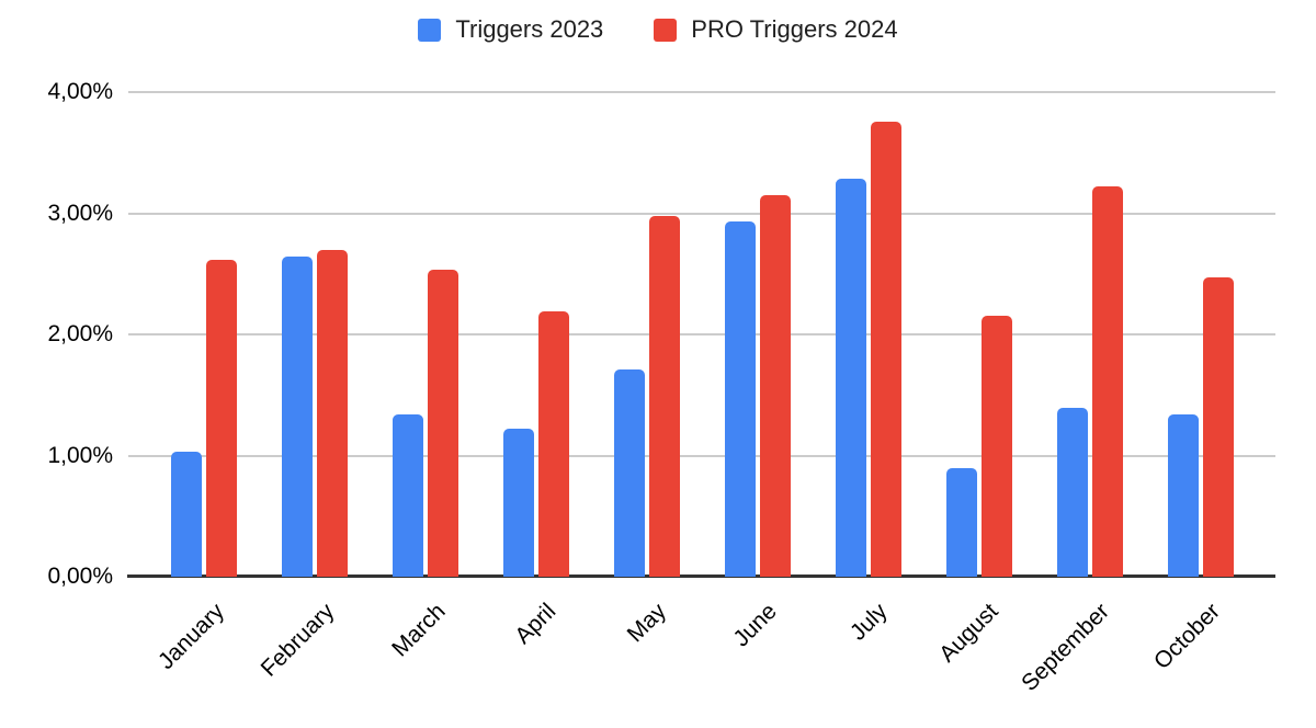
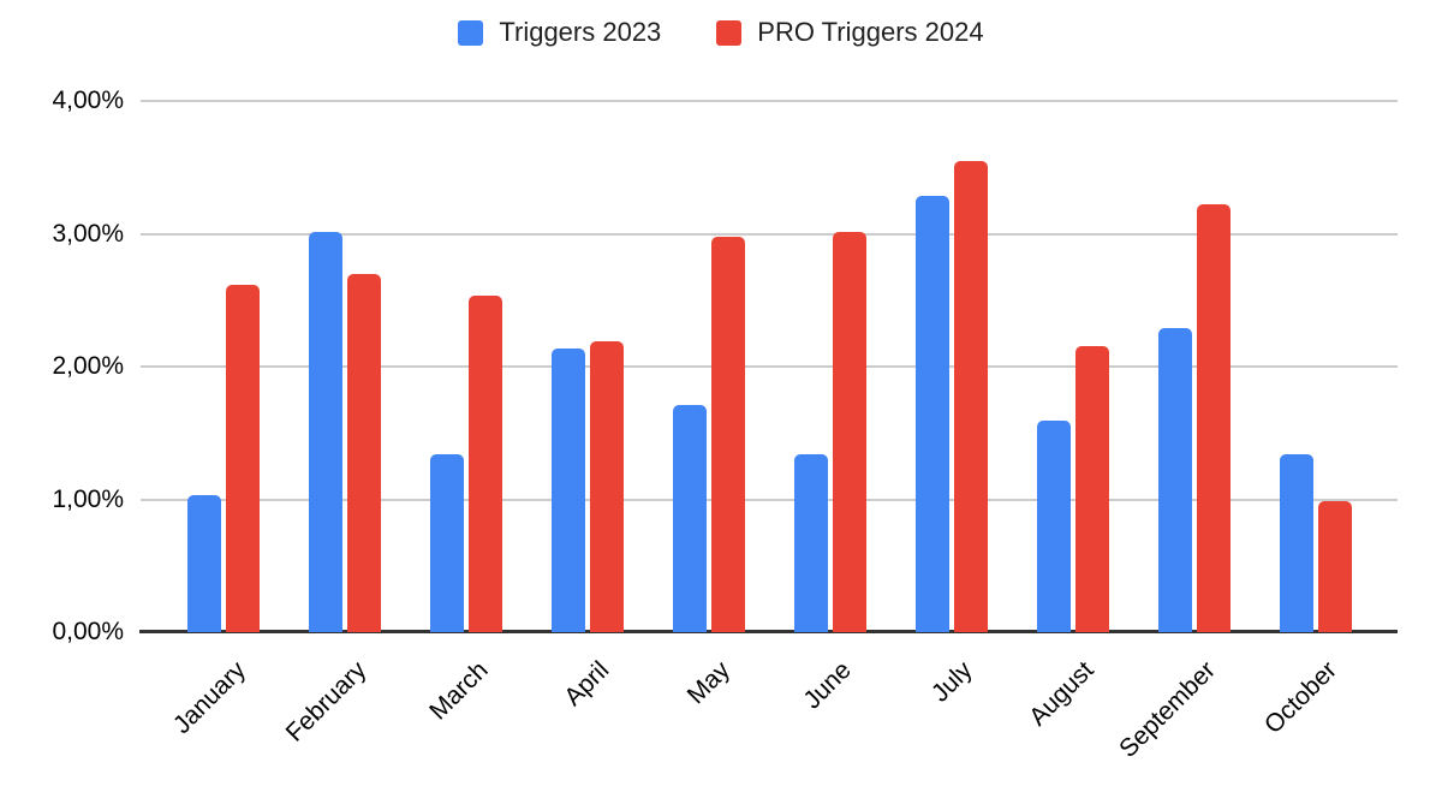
Triggers 2023/February: 2,64% -> 3,01%
Triggers 2023/April: 1,22% -> 2,14%
Triggers 2023/June: 2,93% -> 1,34%
PRO Triggers 2024/June: 3,15% -> 3,01%
PRO Triggers 2024/July: 3,76% -> 3,55%
Triggers 2023/August: 0,90% -> 1,59%
Triggers 2023/September: 1,39% -> 2,29%
PRO Triggers 2024/October: 2,47% -> 0,99%
